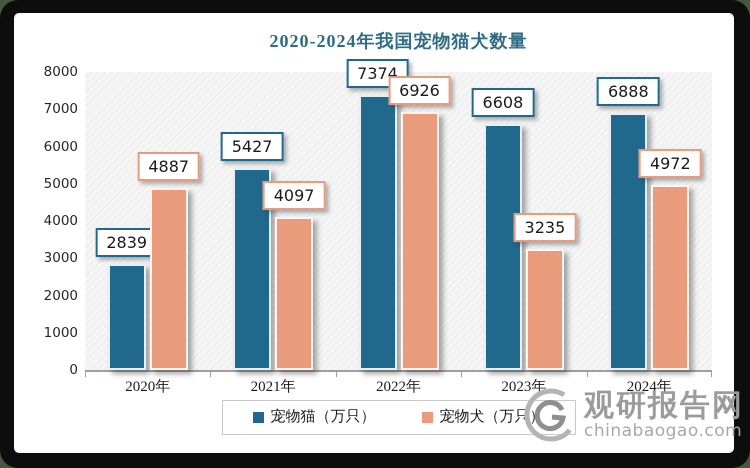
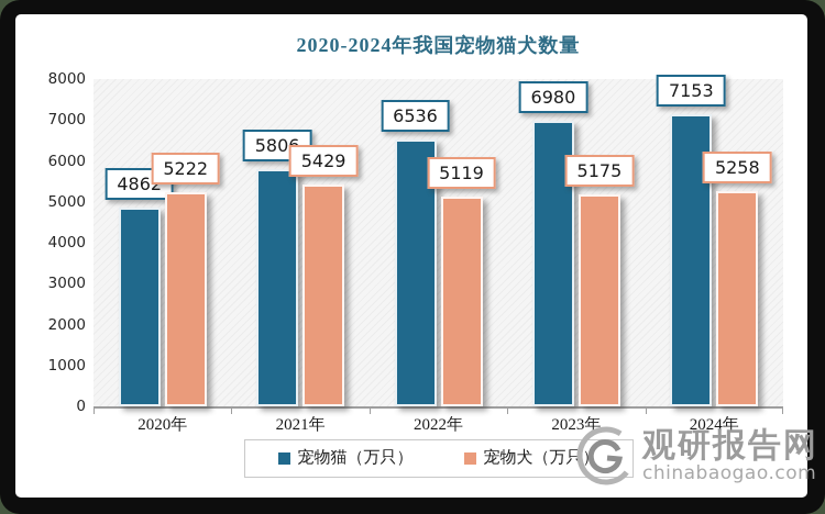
宠物猫（万只）/2020年: 2839 -> 4862
宠物犬（万只）/2020年: 4887 -> 5222
宠物猫（万只）/2021年: 5427 -> 5806
宠物犬（万只）/2021年: 4097 -> 5429
宠物猫（万只）/2022年: 7374 -> 6536
宠物犬（万只）/2022年: 6926 -> 5119
宠物猫（万只）/2023年: 6608 -> 6980
宠物犬（万只）/2023年: 3235 -> 5175
宠物猫（万只）/2024年: 6888 -> 7153
宠物犬（万只）/2024年: 4972 -> 5258
